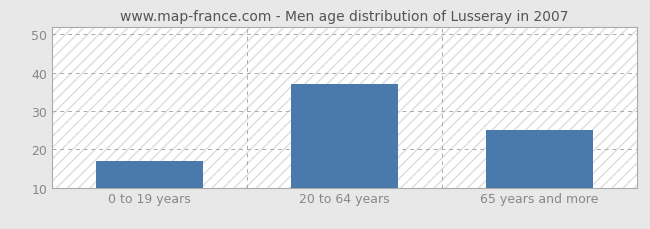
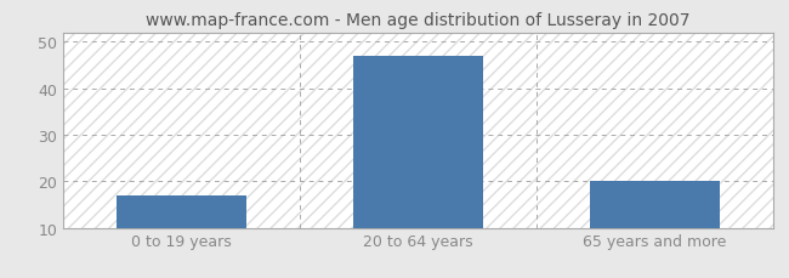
20 to 64 years: 37 -> 47
65 years and more: 25 -> 20
